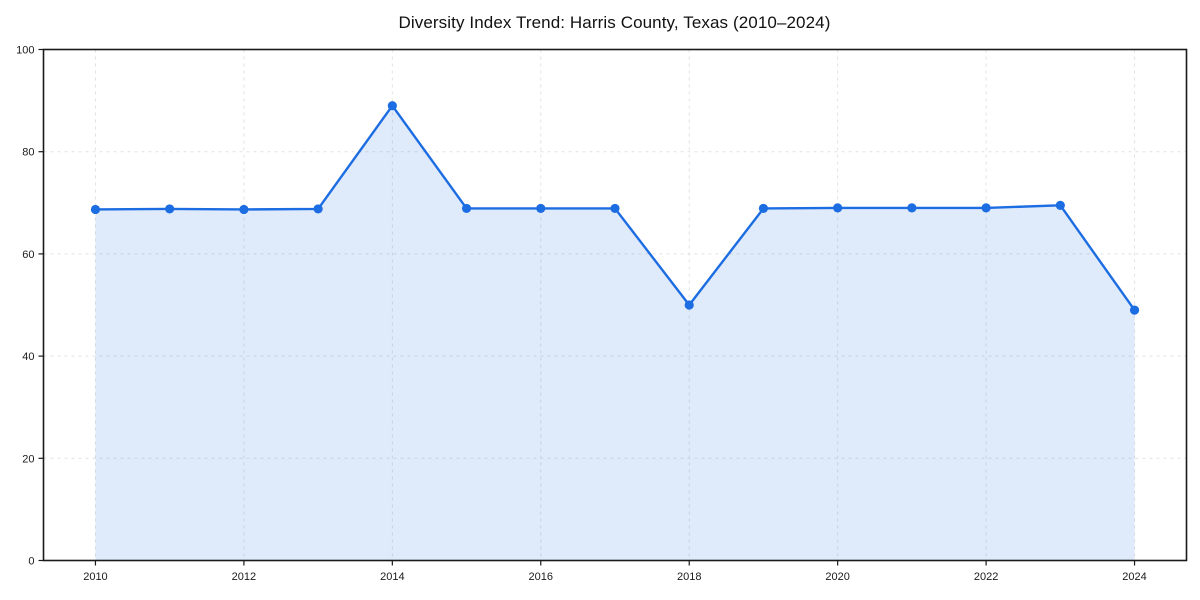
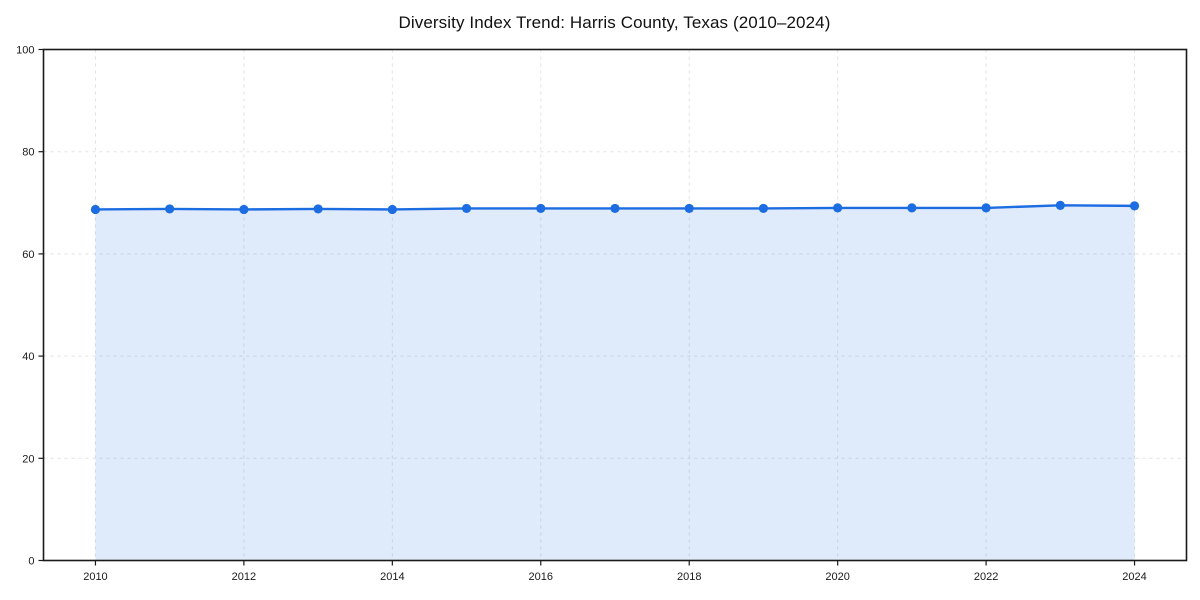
2014: 89 -> 69
2018: 50 -> 69
2024: 49 -> 69
